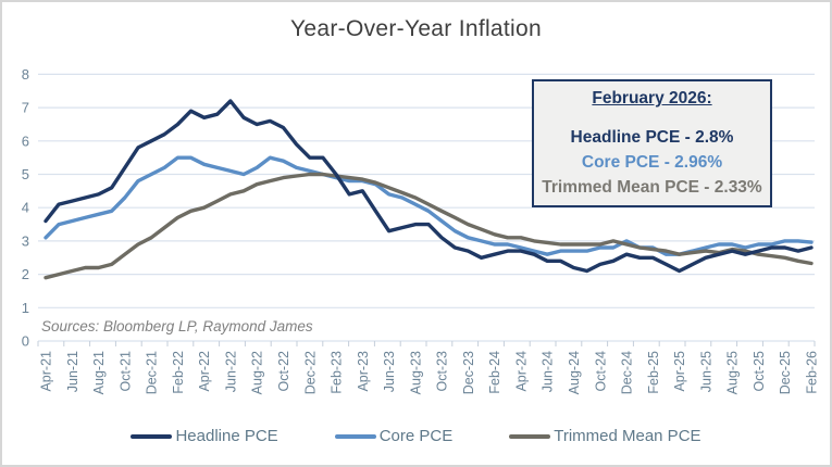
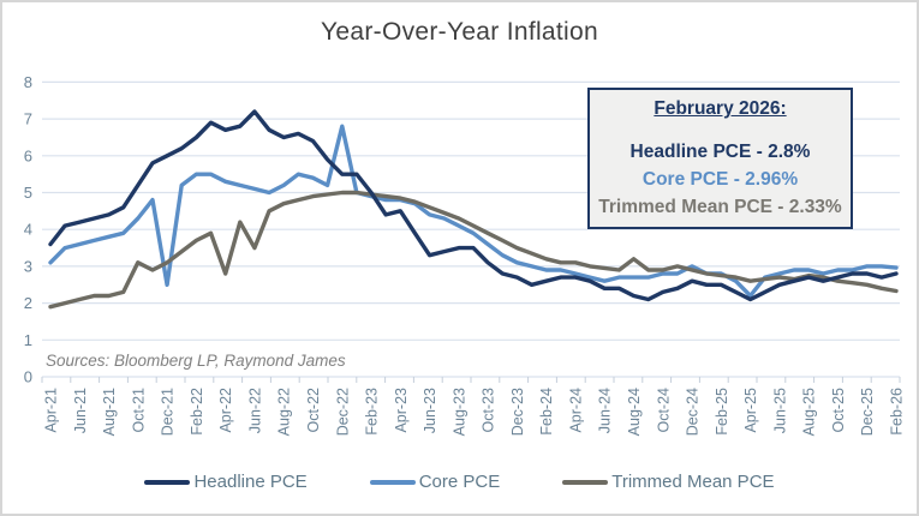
Trimmed Mean PCE/Oct-21: 2.6 -> 3.1
Core PCE/Dec-21: 5.0 -> 2.5
Trimmed Mean PCE/Apr-22: 4.0 -> 2.8
Trimmed Mean PCE/Jun-22: 4.4 -> 3.5
Core PCE/Dec-22: 5.1 -> 6.8
Trimmed Mean PCE/Aug-24: 2.9 -> 3.2
Core PCE/Apr-25: 2.6 -> 2.2
